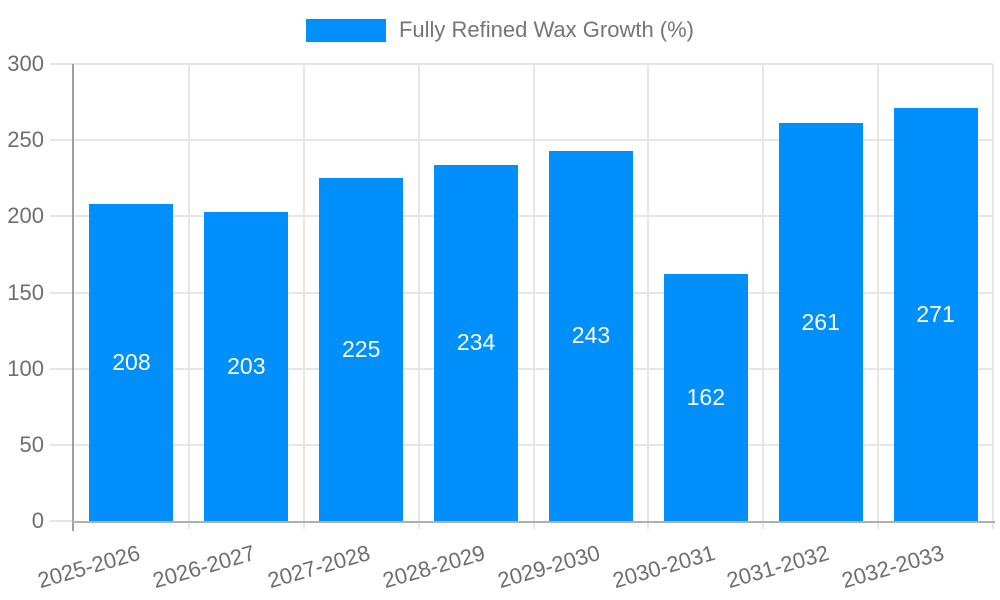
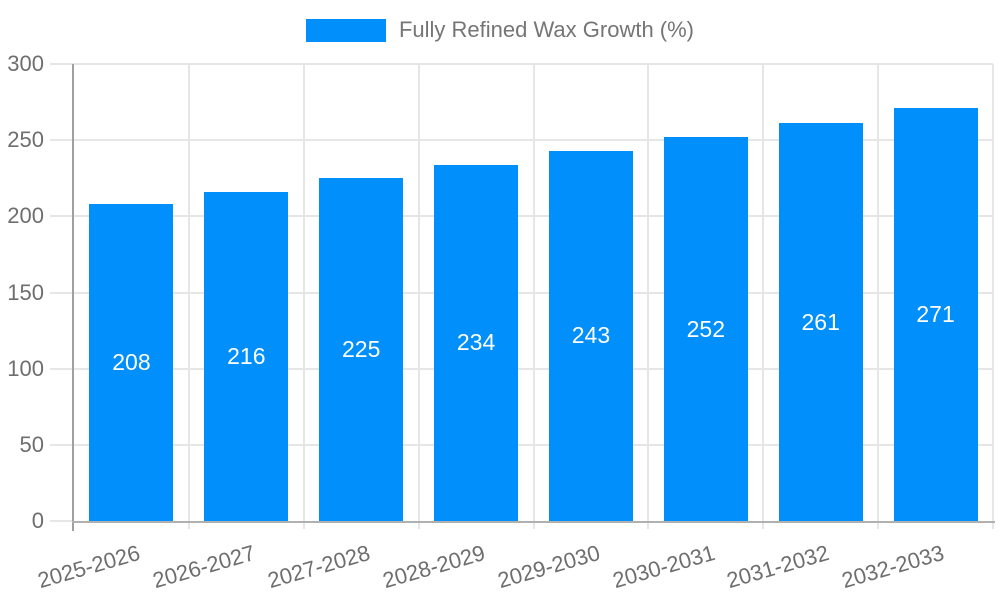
2026-2027: 203 -> 216
2030-2031: 162 -> 252
